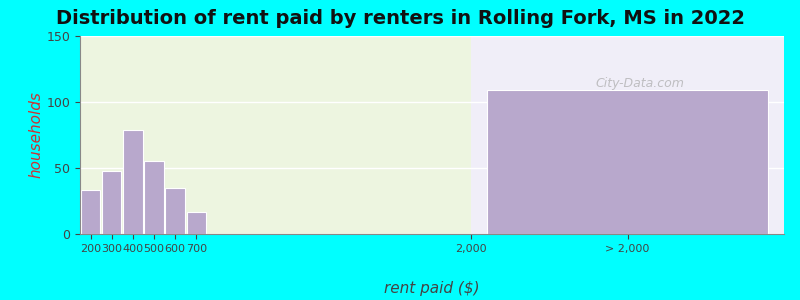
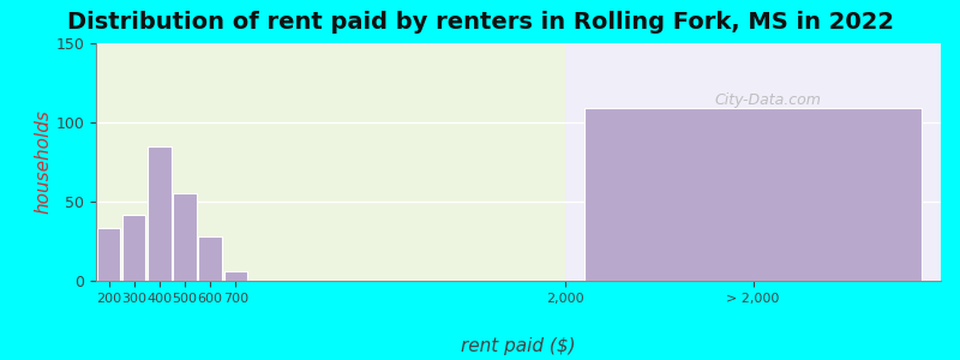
300: 48 -> 42
400: 79 -> 85
600: 35 -> 28
700: 17 -> 6
